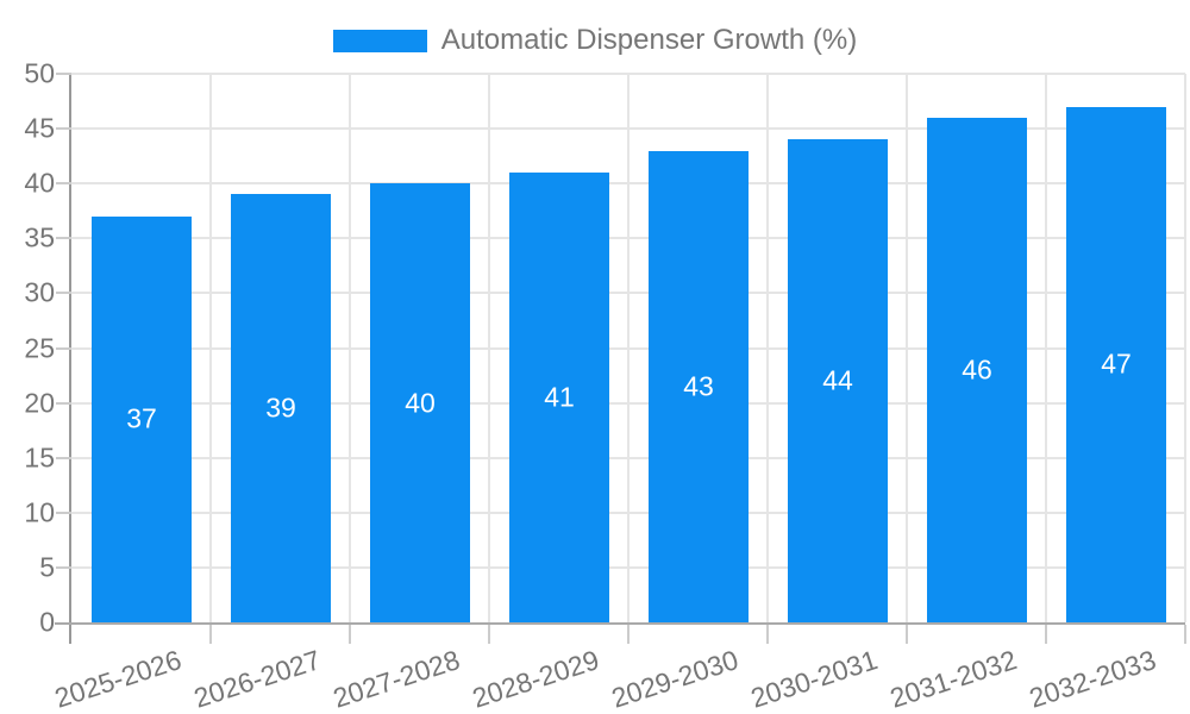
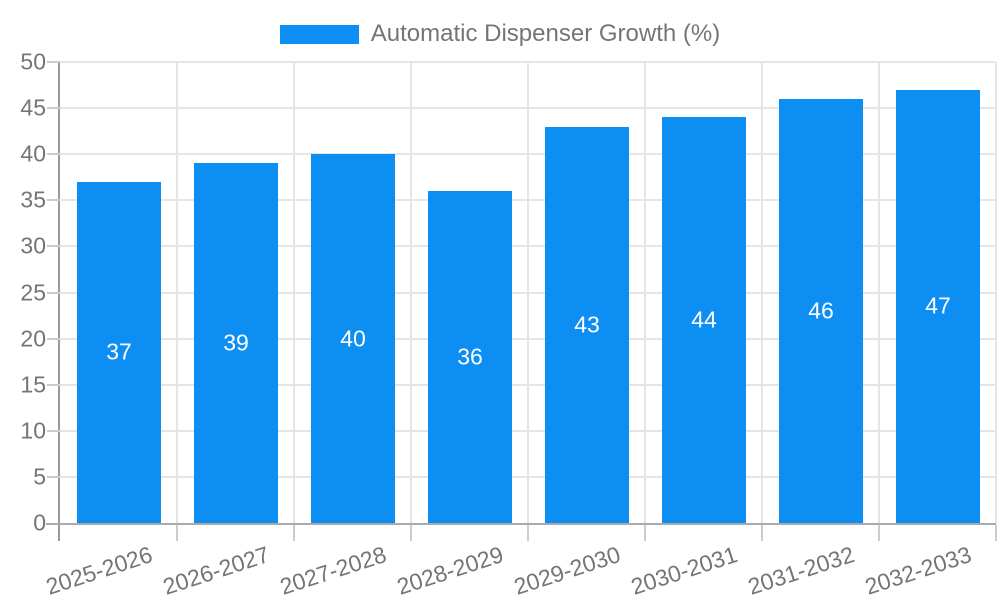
2028-2029: 41 -> 36
